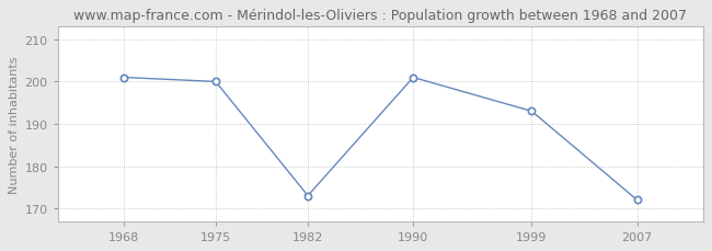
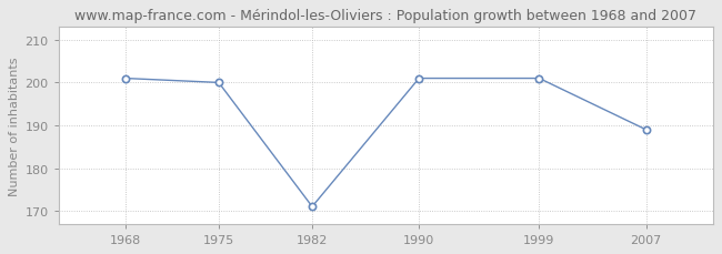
1982: 173 -> 171
1999: 193 -> 201
2007: 172 -> 189
